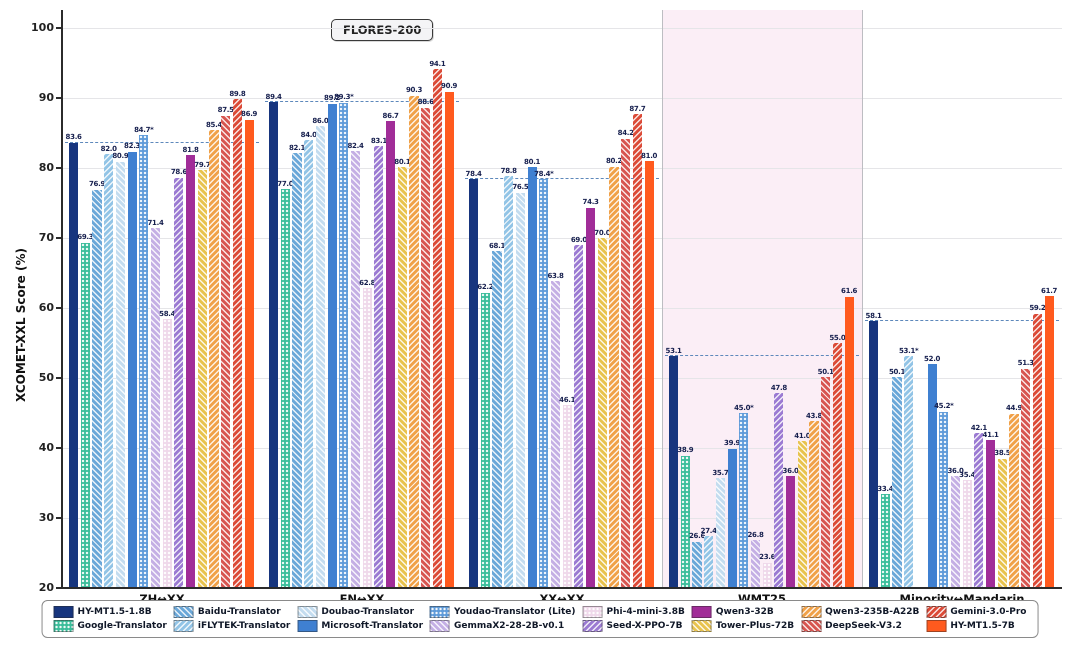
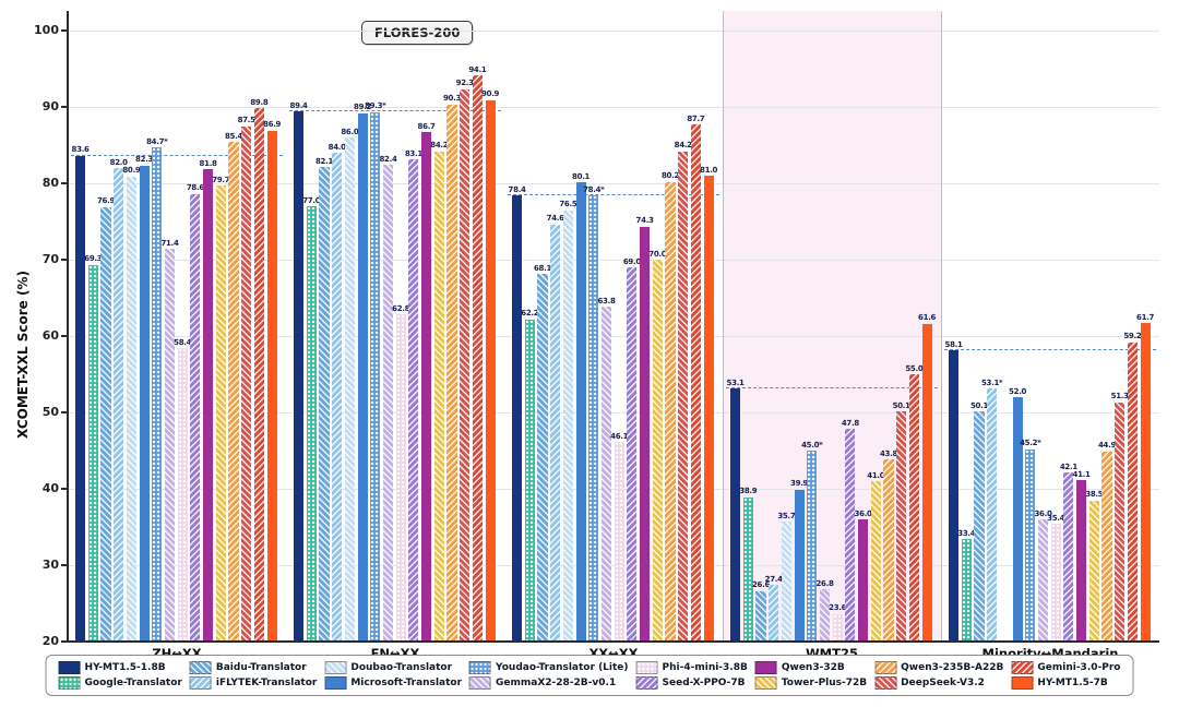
Tower-Plus-72B/EN↔XX: 80.1 -> 84.2
DeepSeek-V3.2/EN↔XX: 88.6 -> 92.3
iFLYTEK-Translator/XX↔XX: 78.8 -> 74.6
